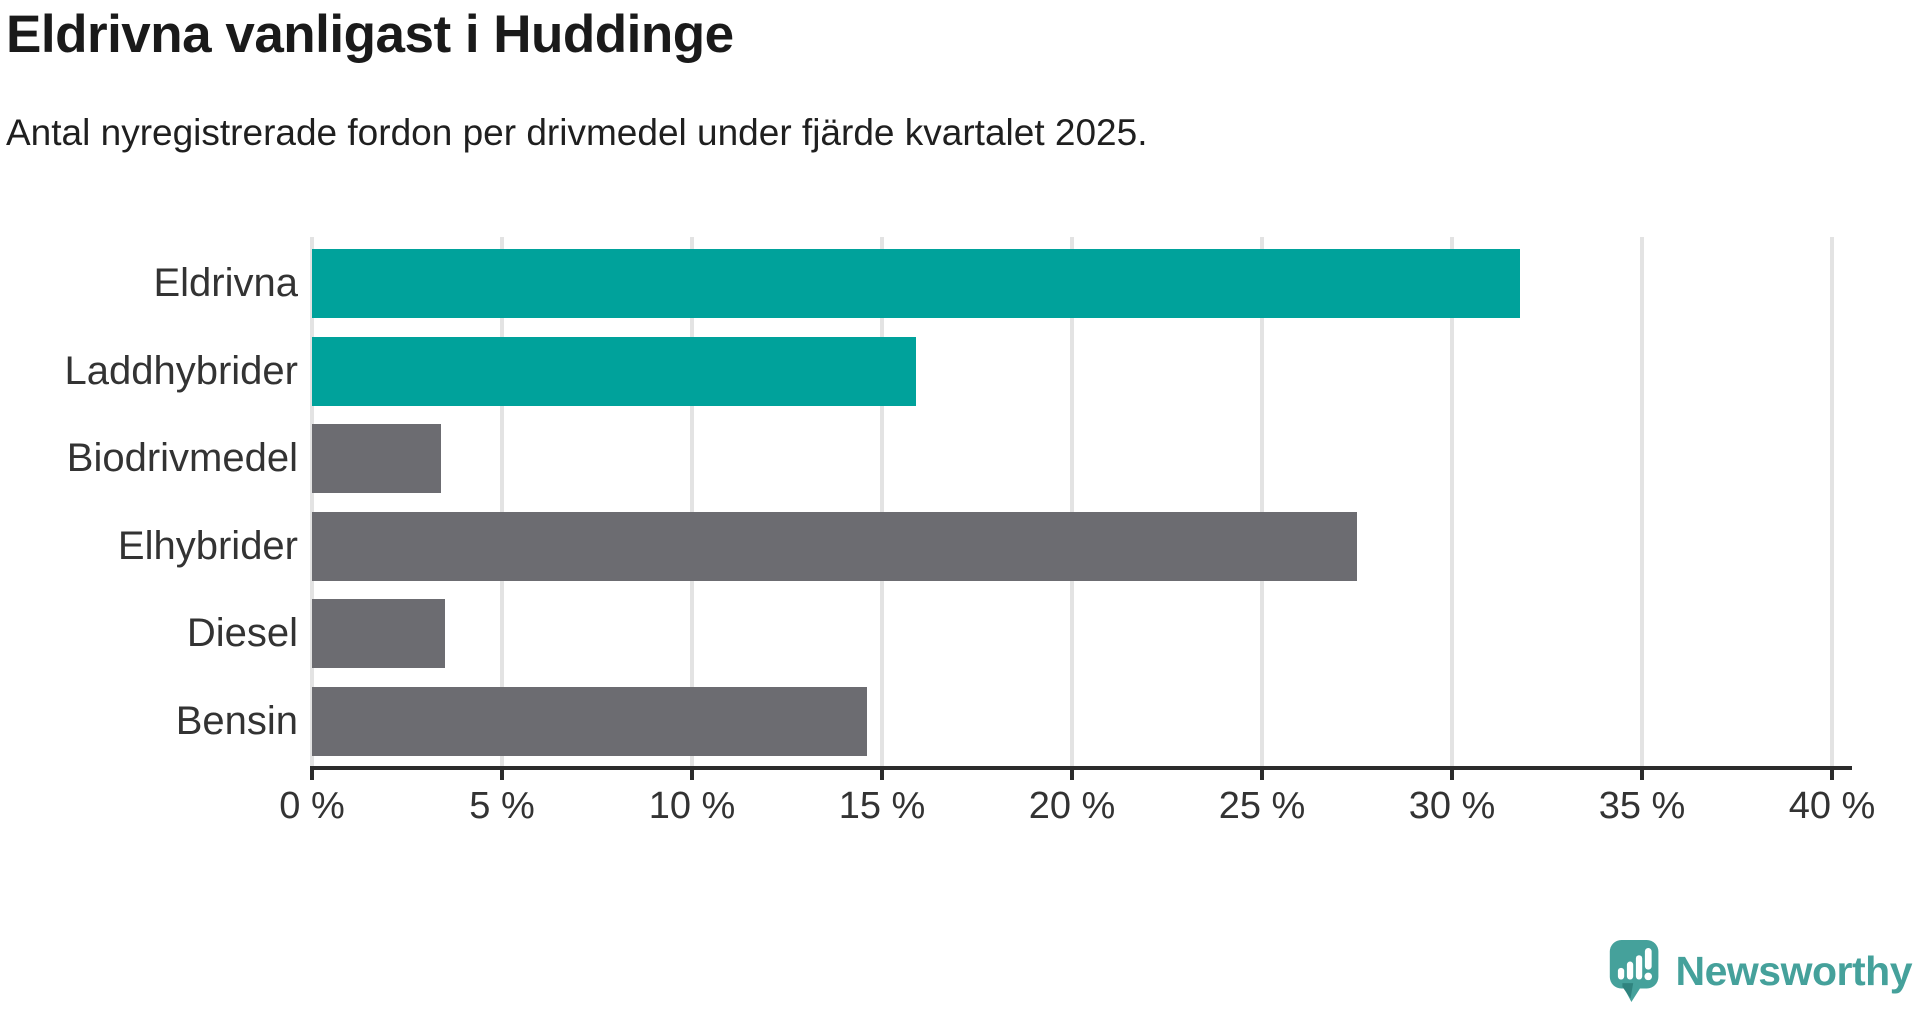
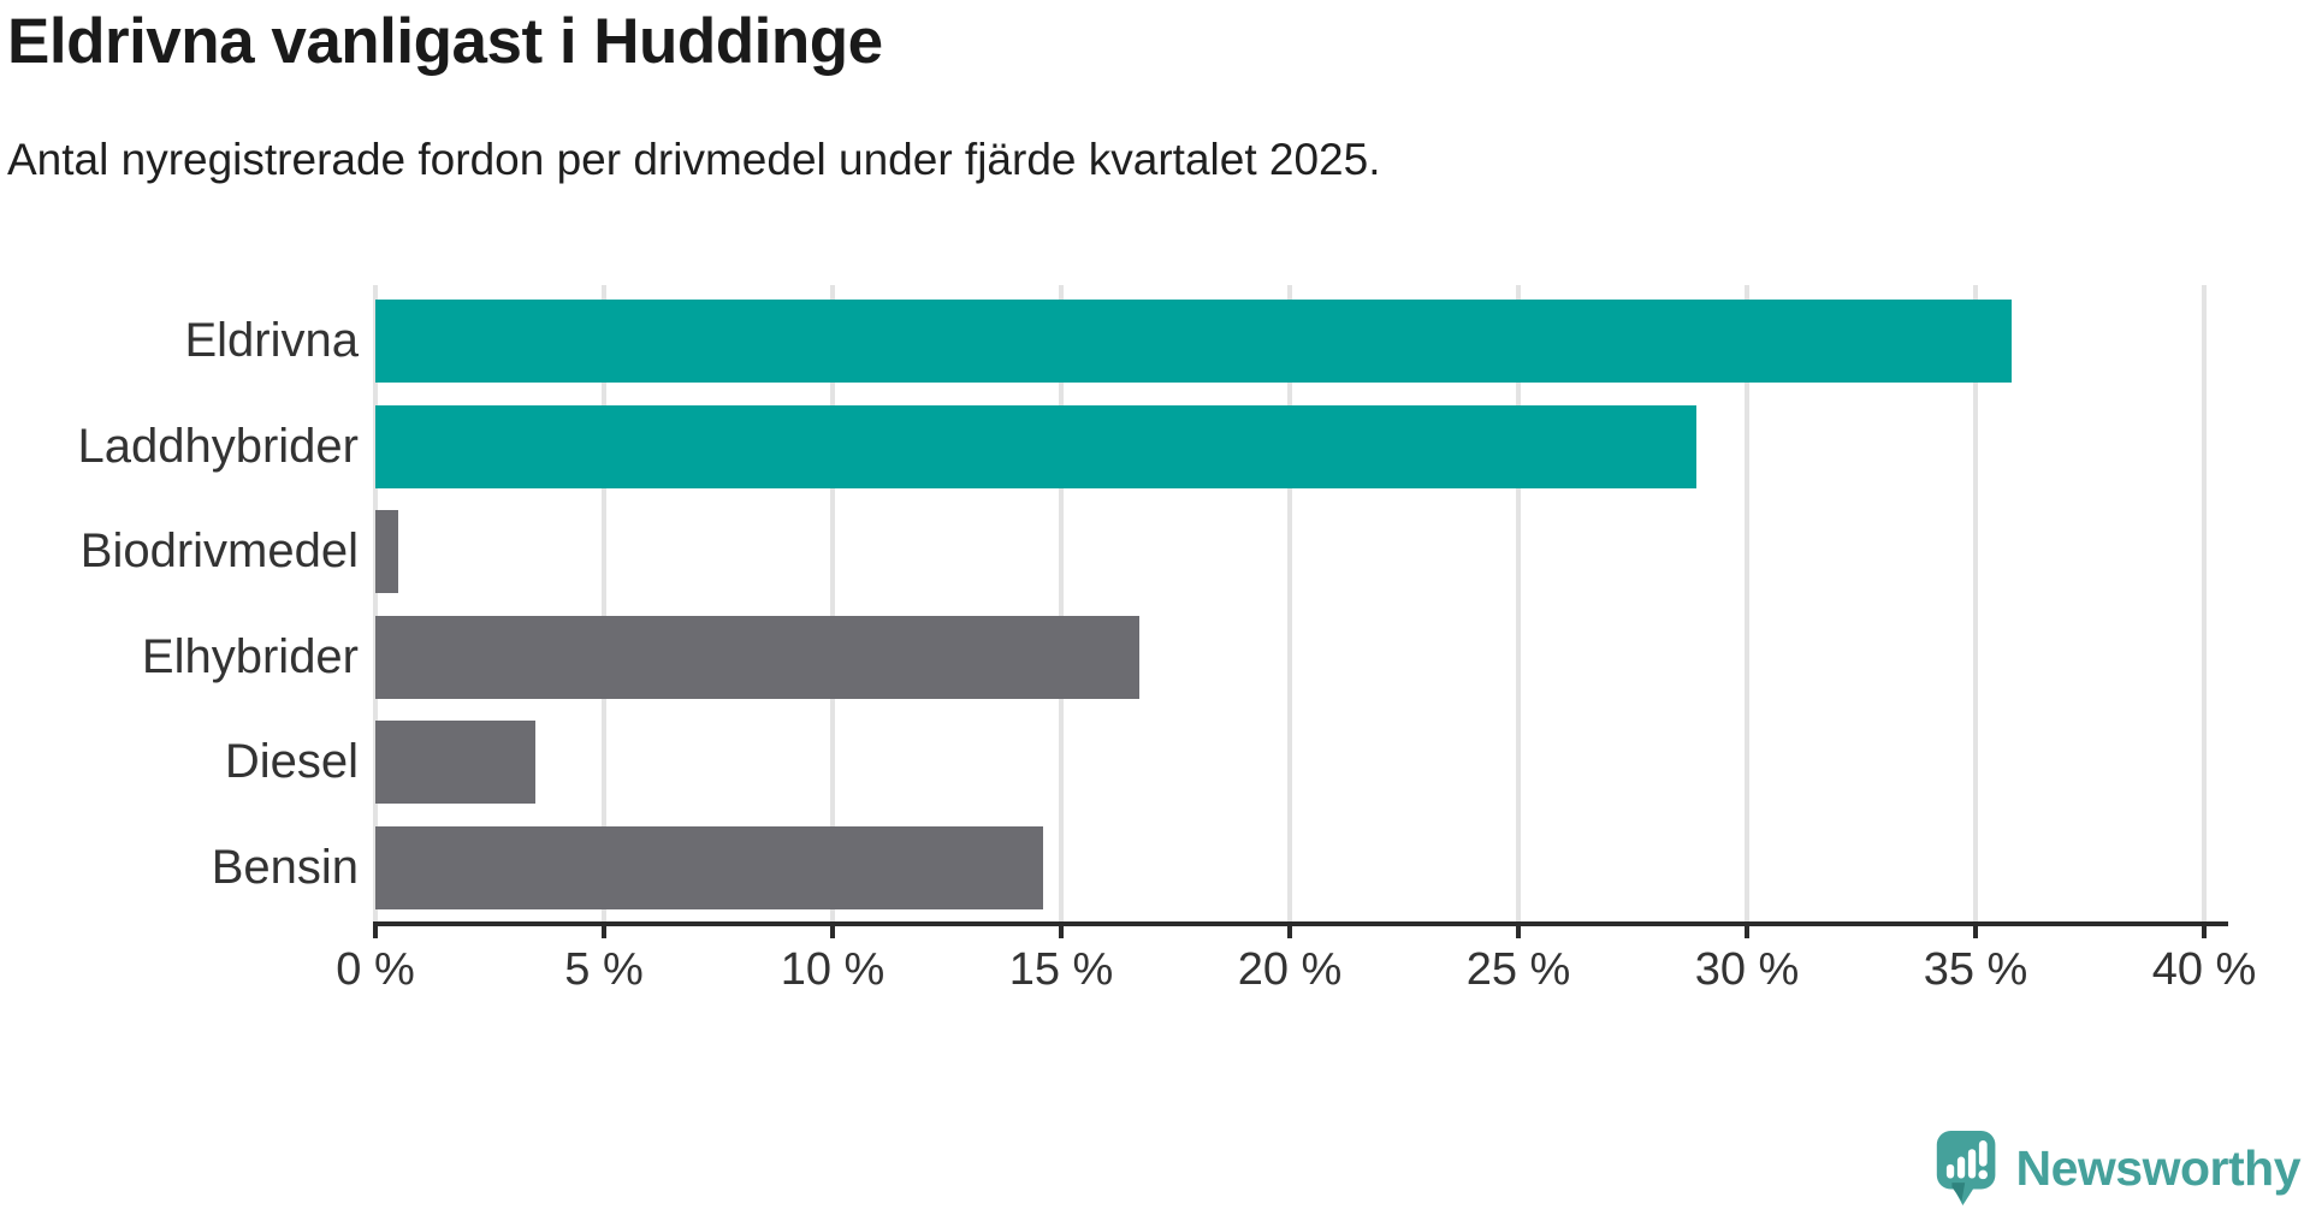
Eldrivna: 31.8% -> 35.8%
Laddhybrider: 15.9% -> 28.9%
Biodrivmedel: 3.4% -> 0.5%
Elhybrider: 27.5% -> 16.7%
